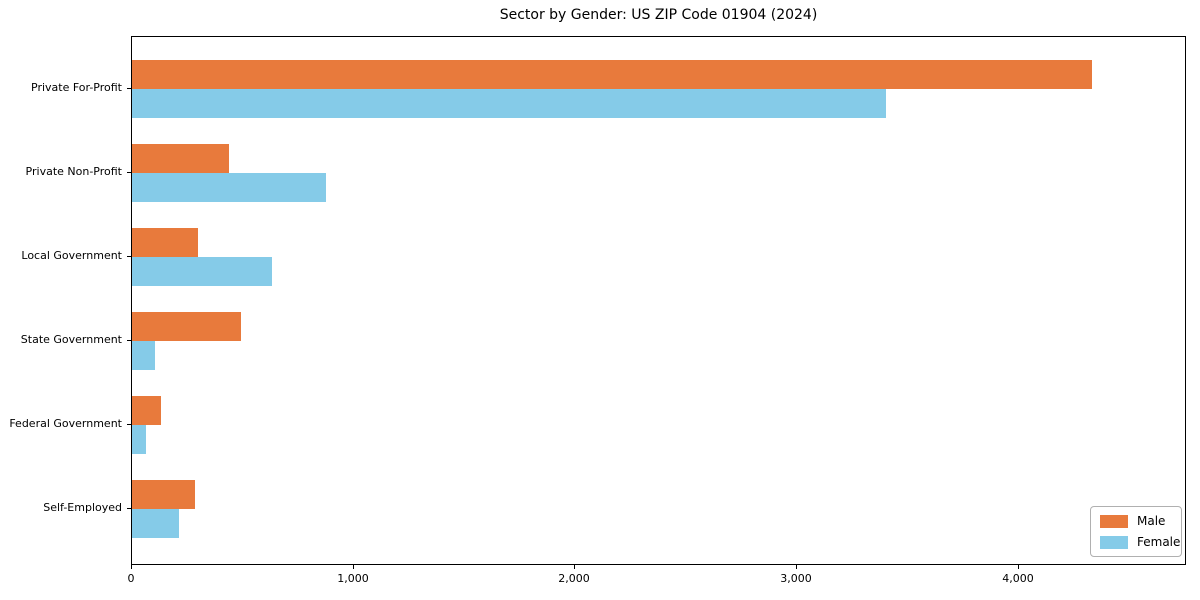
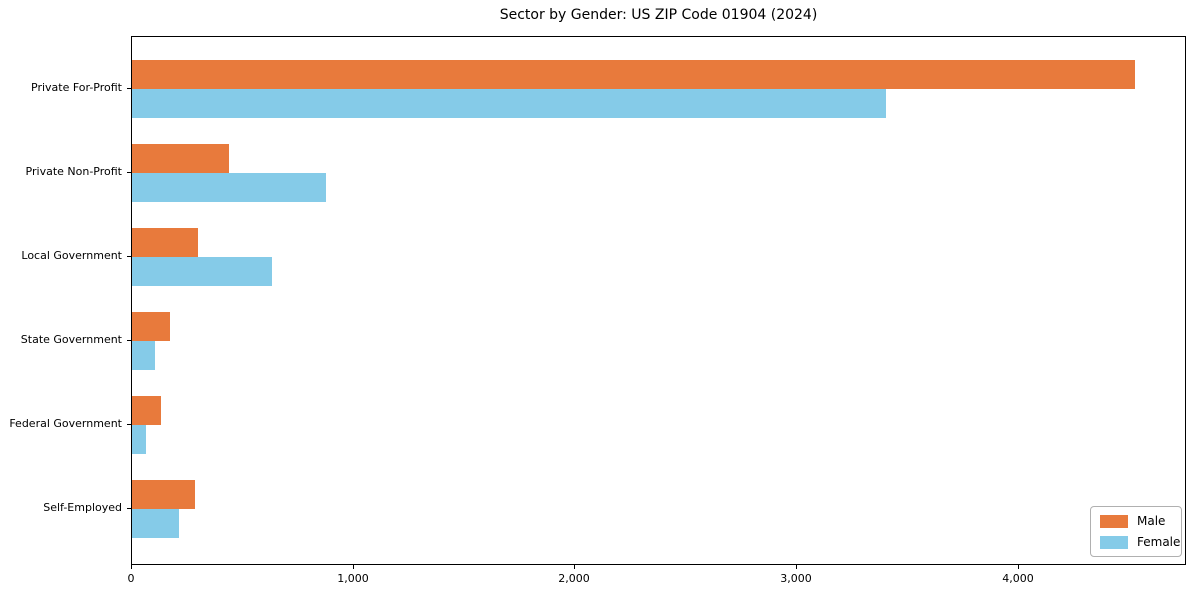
Male/Private For-Profit: 4330 -> 4520
Male/State Government: 490 -> 170
